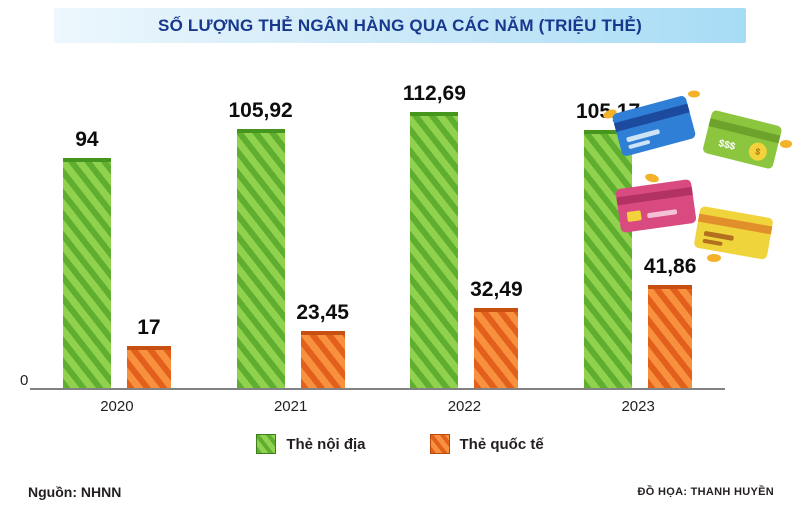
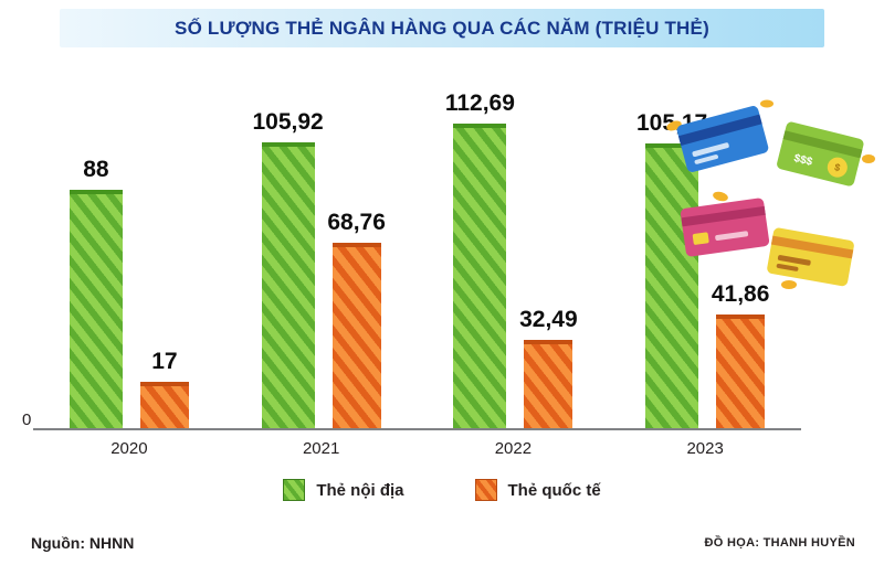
Thẻ nội địa/2020: 94 -> 88
Thẻ quốc tế/2021: 23,45 -> 68,76
